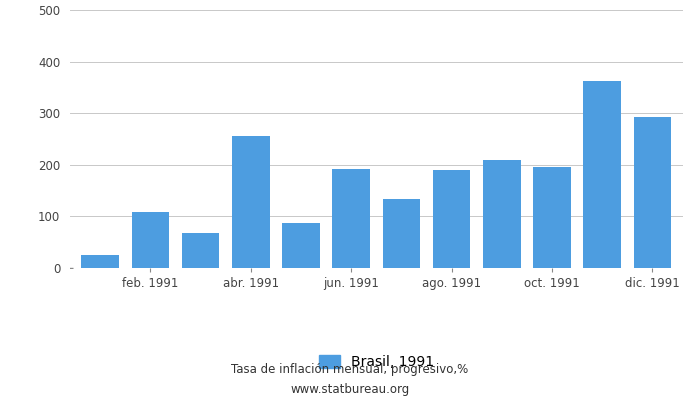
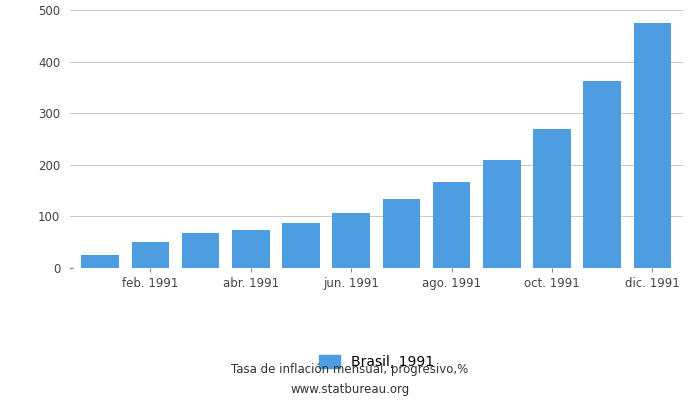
feb. 1991: 108 -> 50
abr. 1991: 256 -> 74
jun. 1991: 192 -> 106
ago. 1991: 190 -> 166
oct. 1991: 196 -> 270
dic. 1991: 292 -> 474
